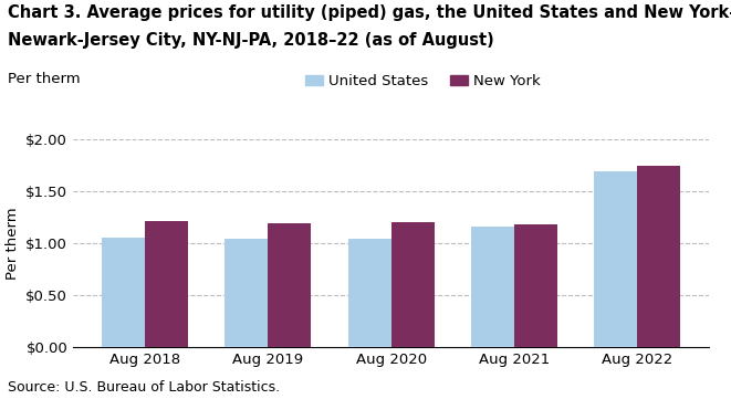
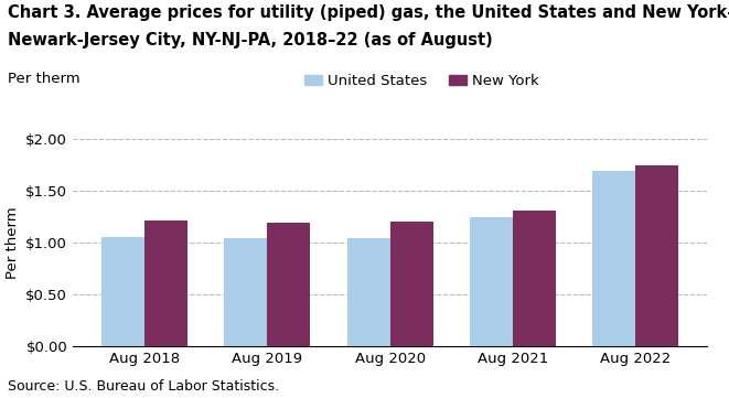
United States/Aug 2021: $1.16 -> $1.25
New York/Aug 2021: $1.18 -> $1.31
